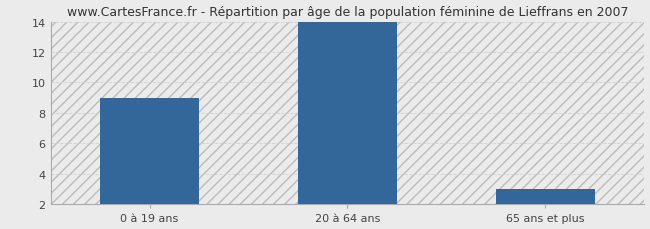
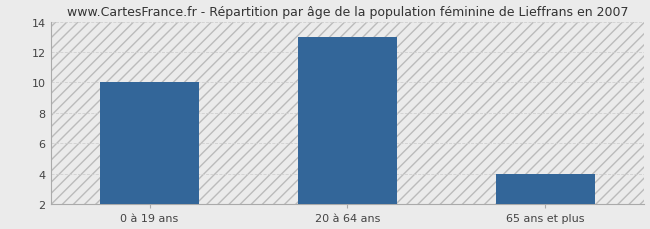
0 à 19 ans: 9 -> 10
20 à 64 ans: 14 -> 13
65 ans et plus: 3 -> 4
